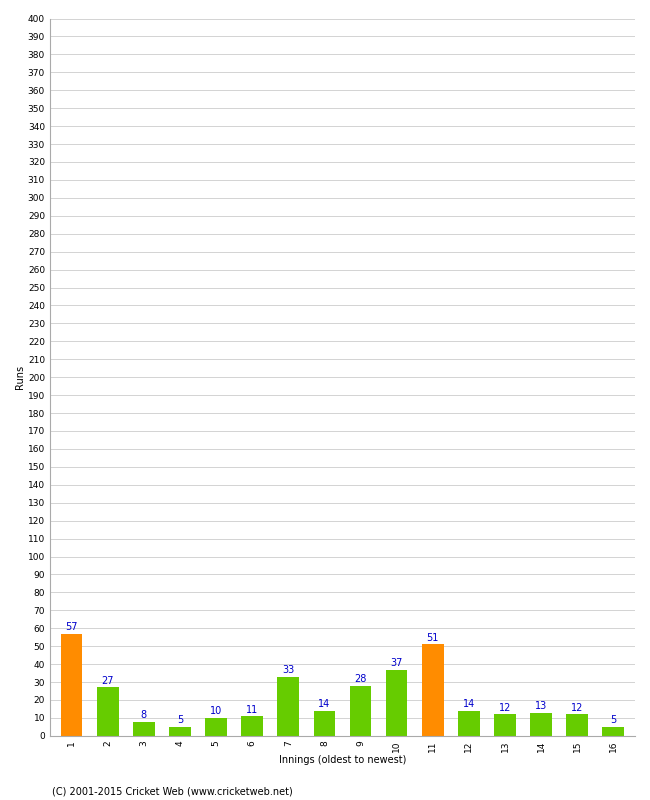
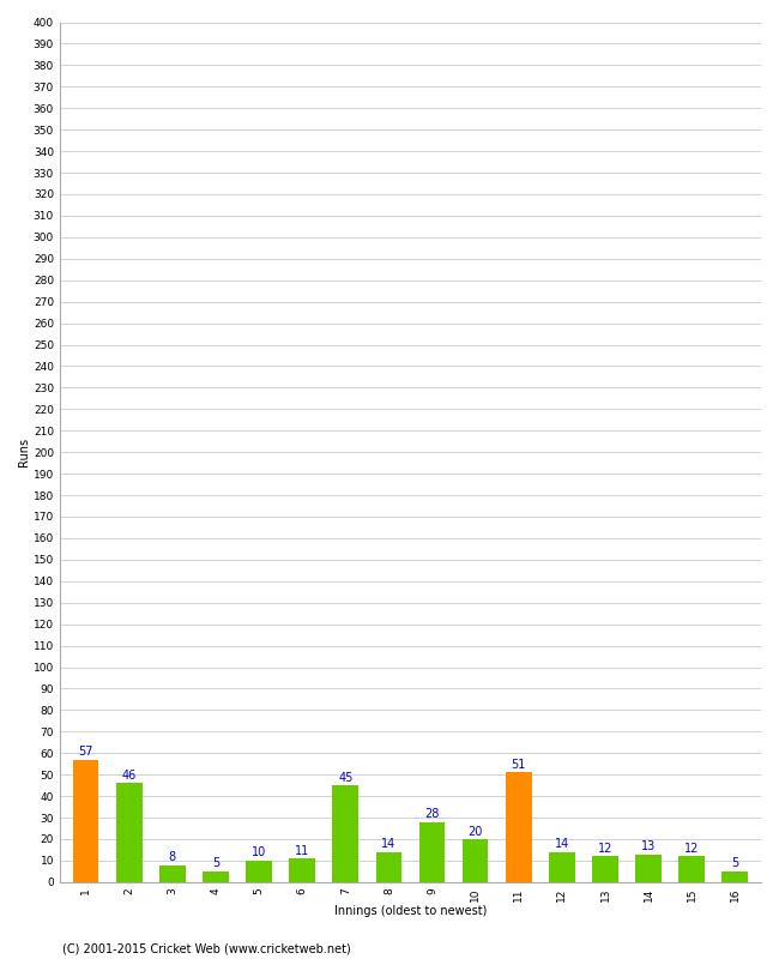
2: 27 -> 46
7: 33 -> 45
10: 37 -> 20
